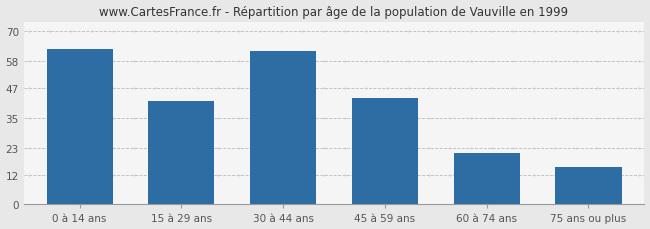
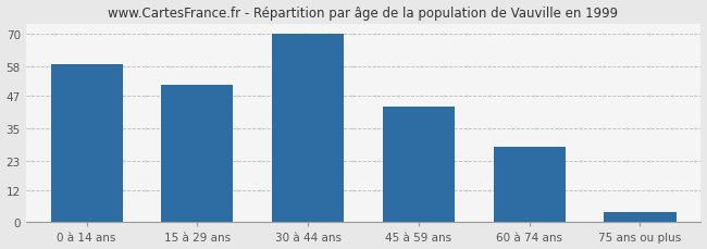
0 à 14 ans: 63 -> 59
15 à 29 ans: 42 -> 51
30 à 44 ans: 62 -> 70
60 à 74 ans: 21 -> 28
75 ans ou plus: 15 -> 4
